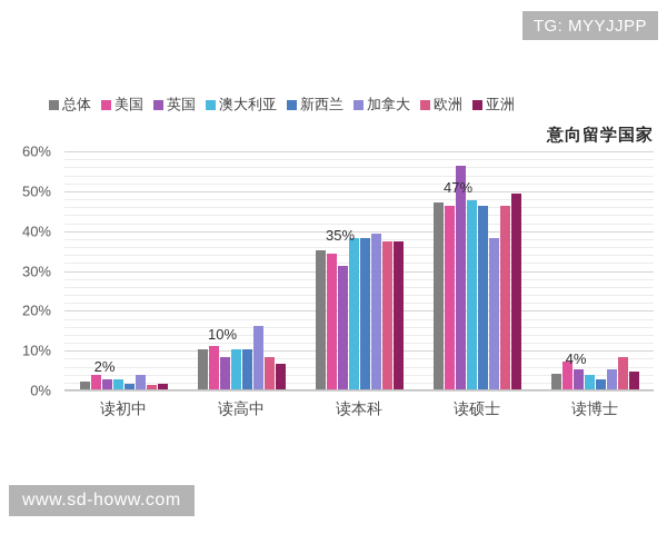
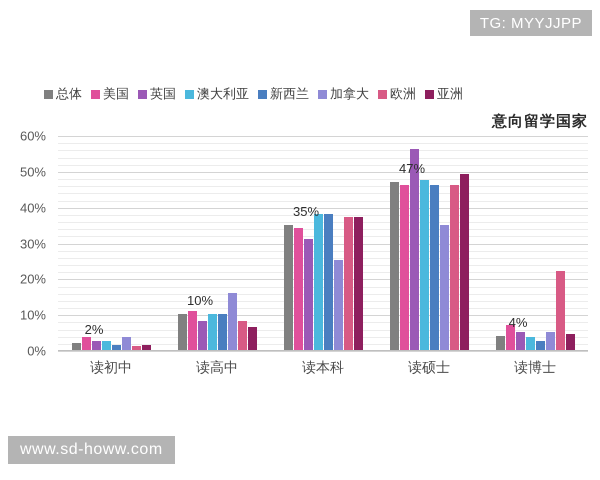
加拿大/读本科: 39% -> 25%
加拿大/读硕士: 38% -> 35%
欧洲/读博士: 8% -> 22%
